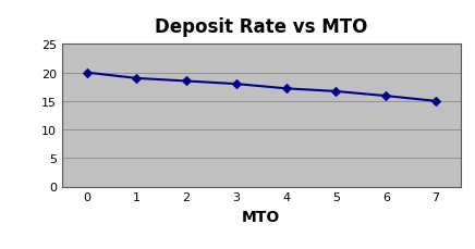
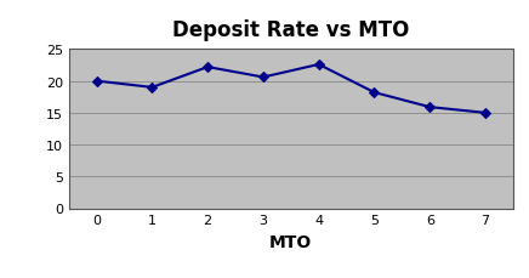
2: 18.5 -> 22.2
3: 18.0 -> 20.6
4: 17.2 -> 22.6
5: 16.7 -> 18.2
